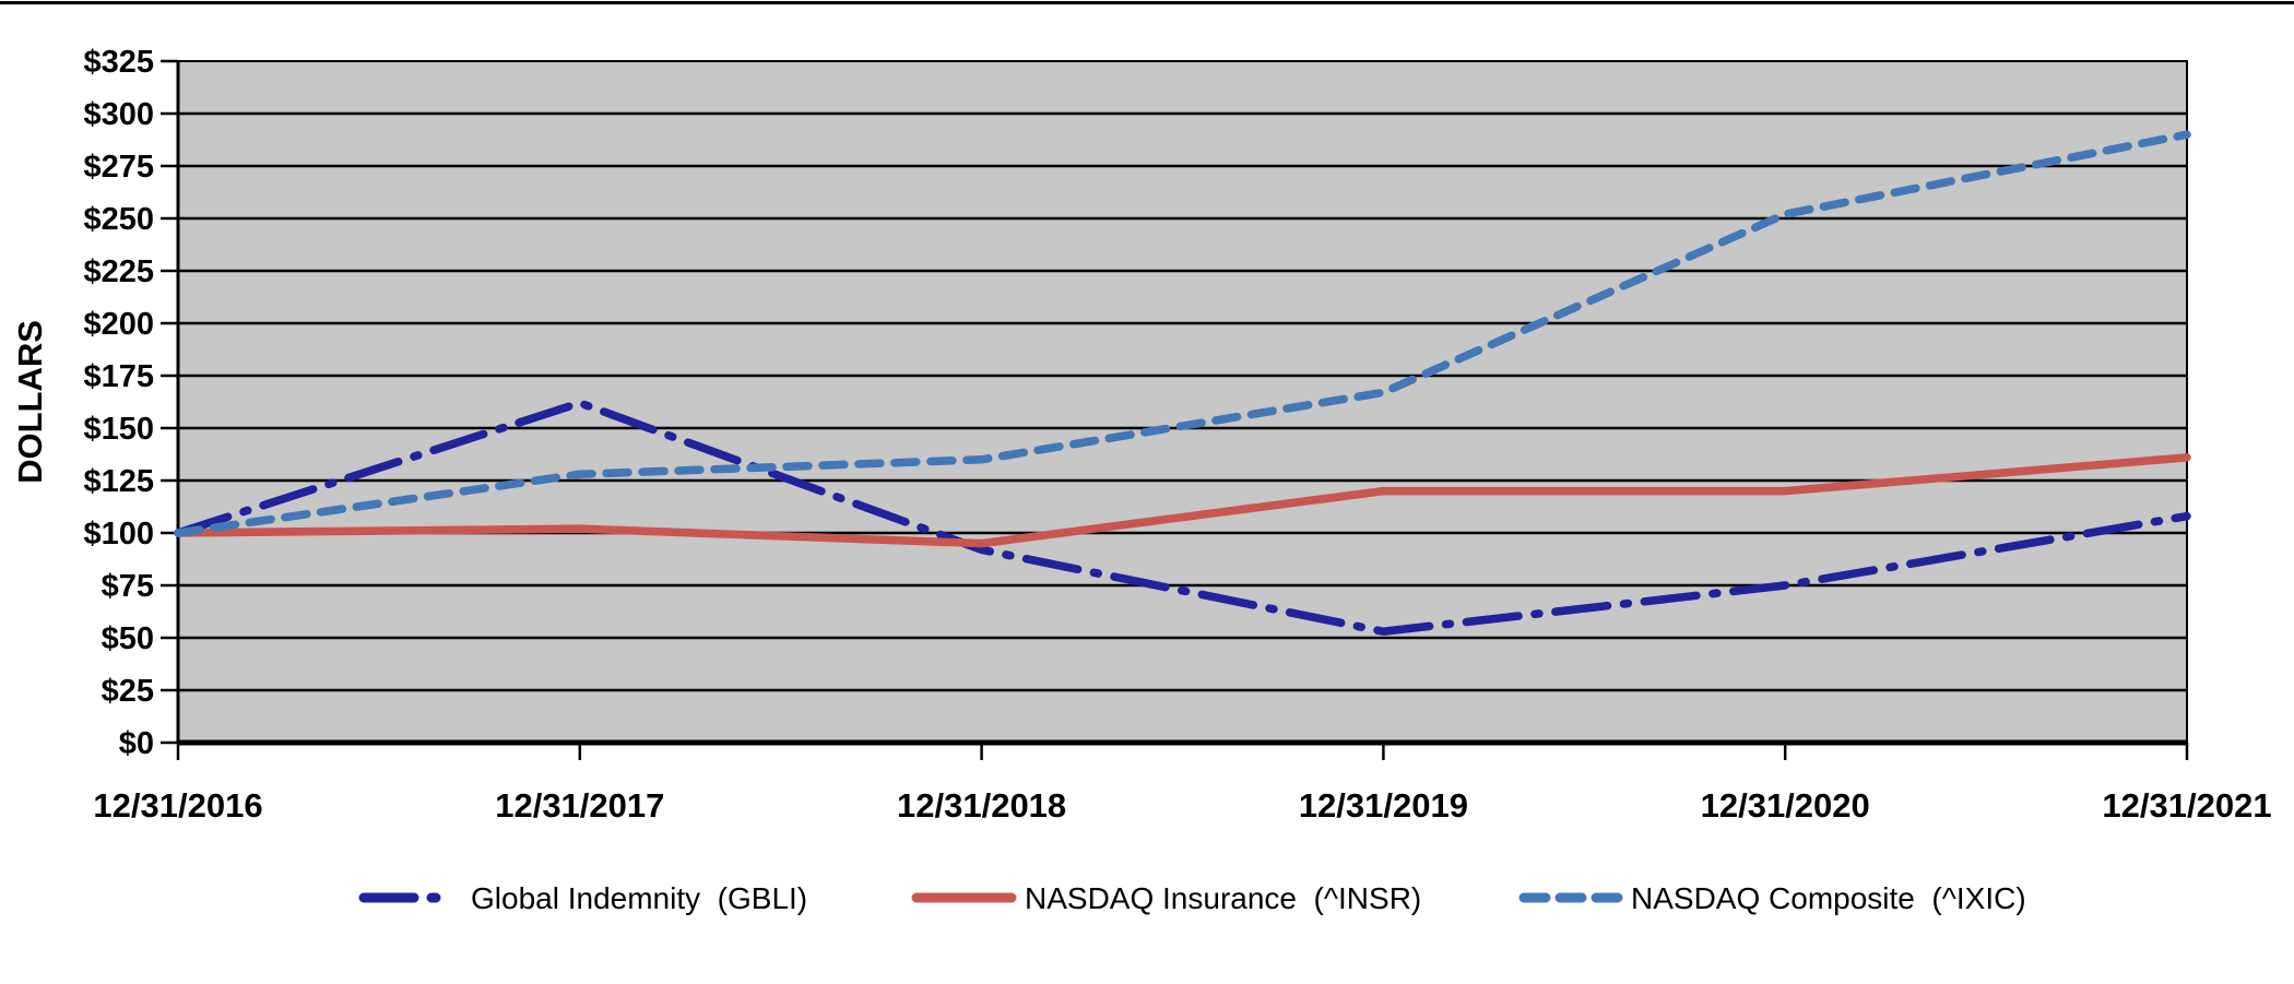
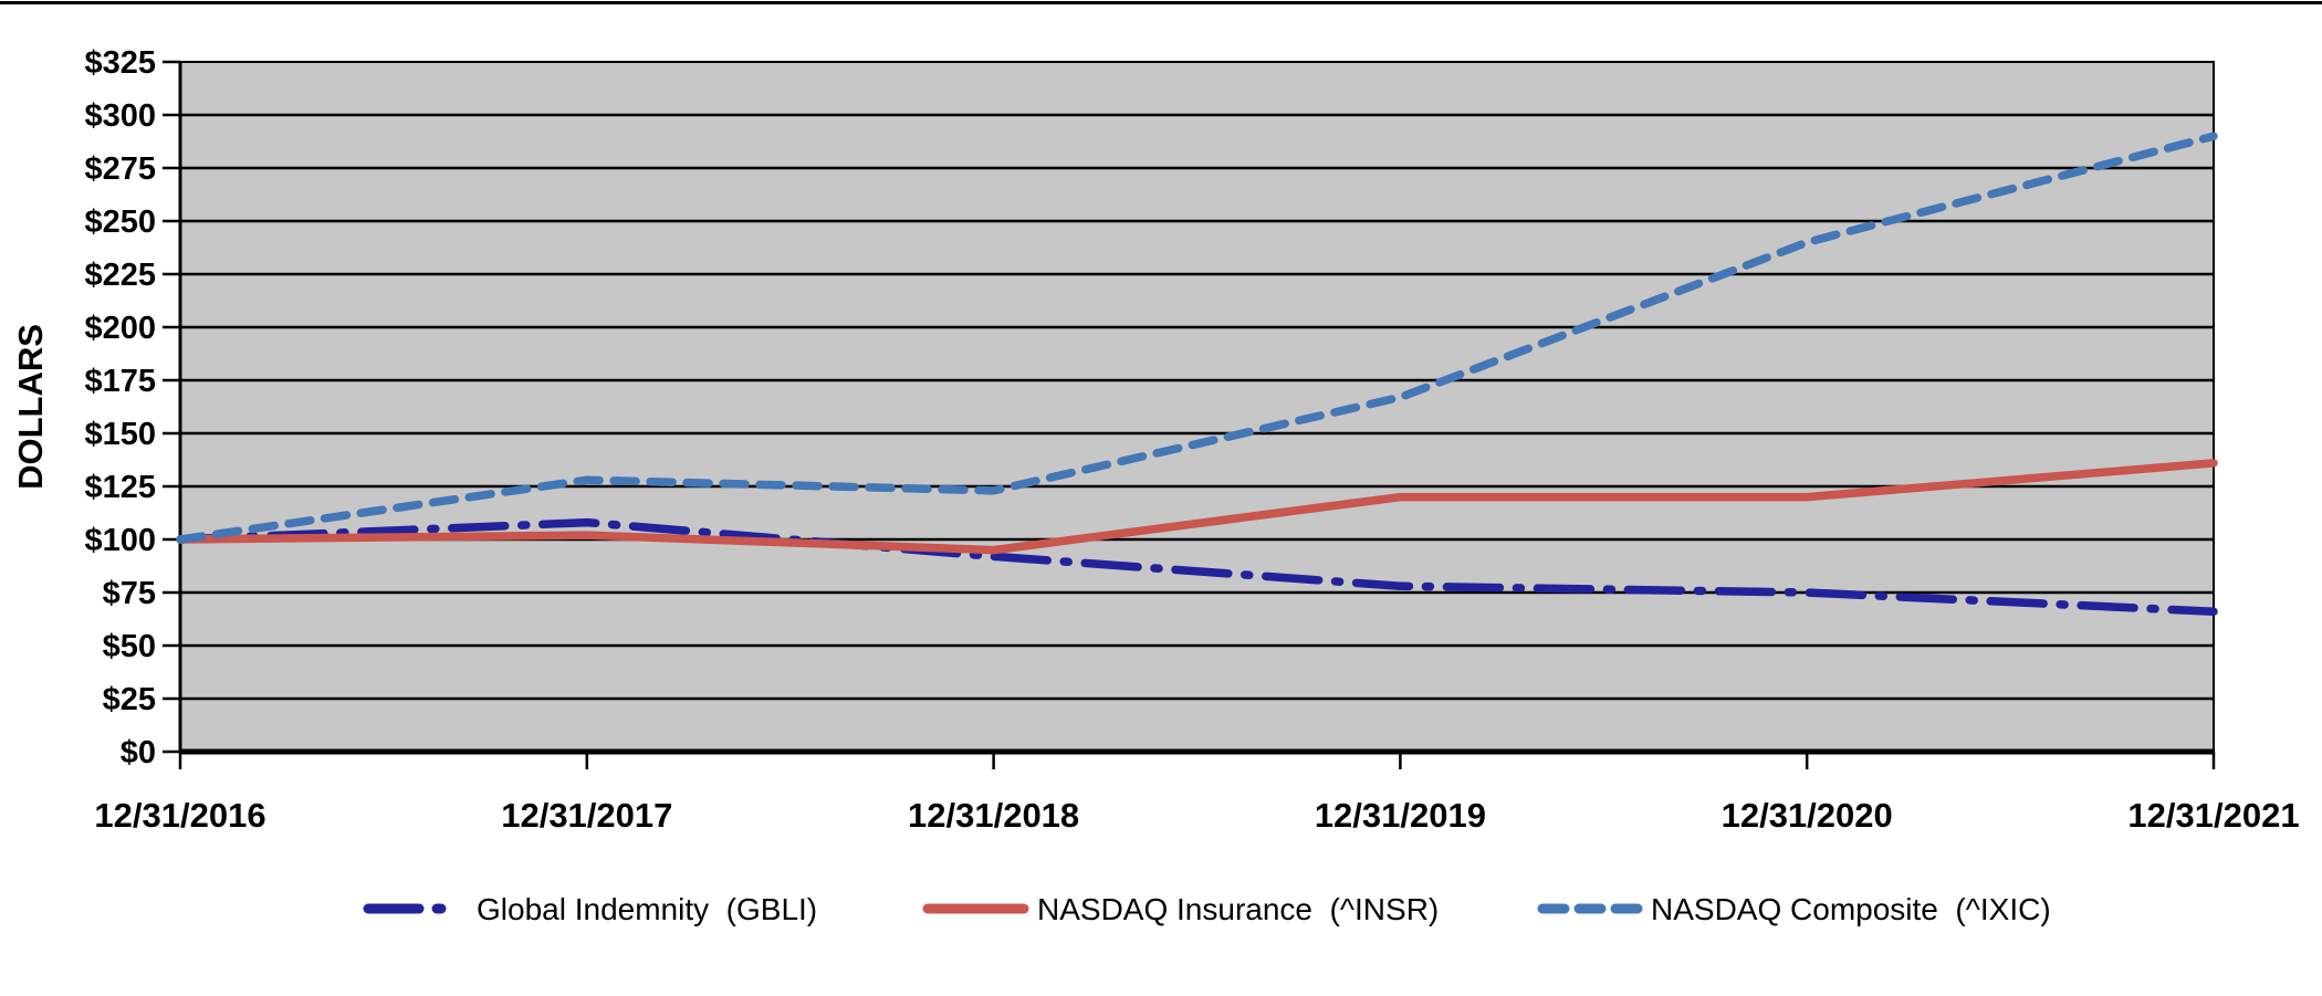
Global Indemnity (GBLI)/12/31/2017: $162 -> $108
NASDAQ Composite (^IXIC)/12/31/2018: $135 -> $123
Global Indemnity (GBLI)/12/31/2019: $53 -> $78
NASDAQ Composite (^IXIC)/12/31/2020: $252 -> $240
Global Indemnity (GBLI)/12/31/2021: $108 -> $66
